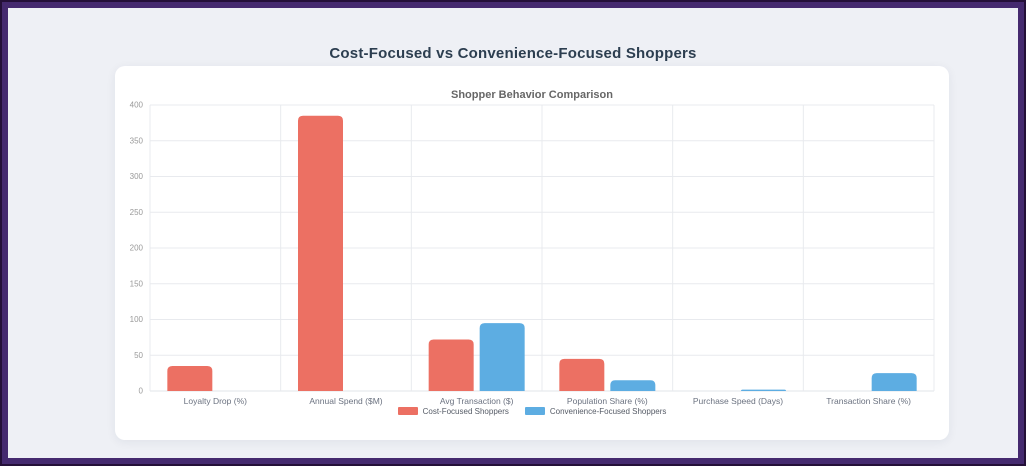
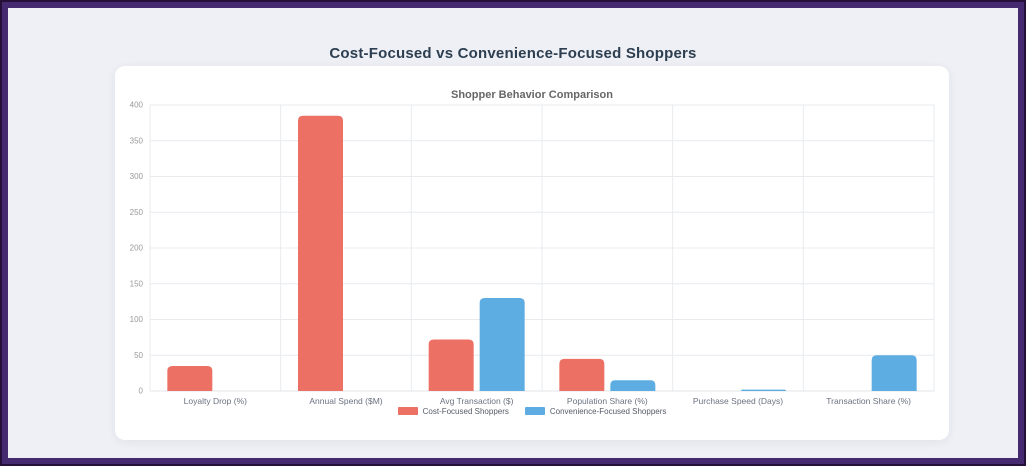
Convenience-Focused Shoppers/Avg Transaction ($): 100 -> 130
Convenience-Focused Shoppers/Transaction Share (%): 20 -> 50
